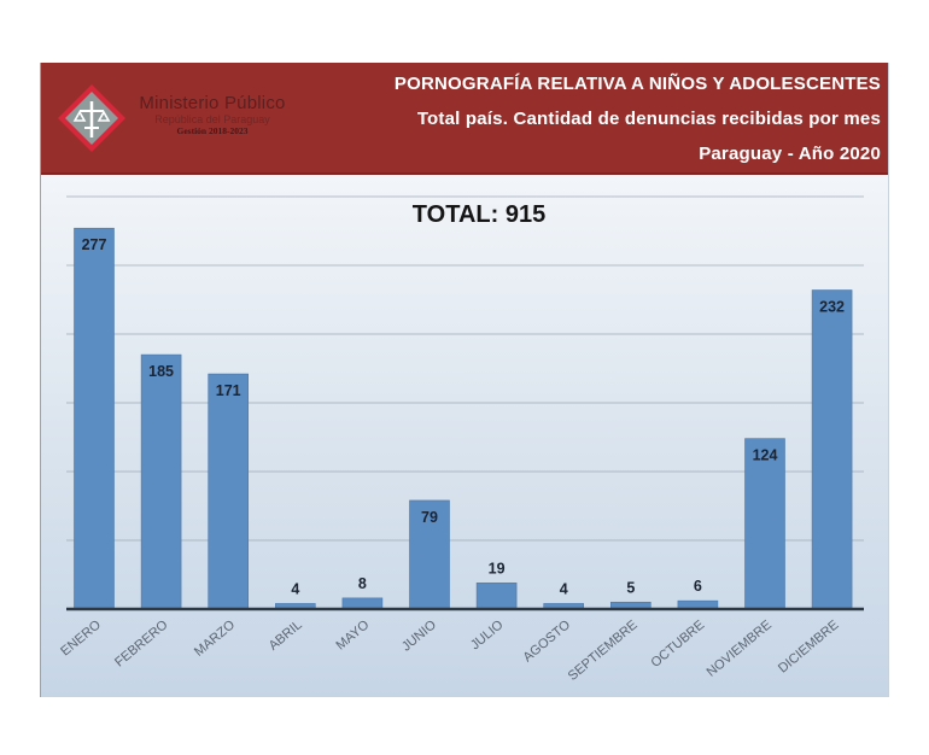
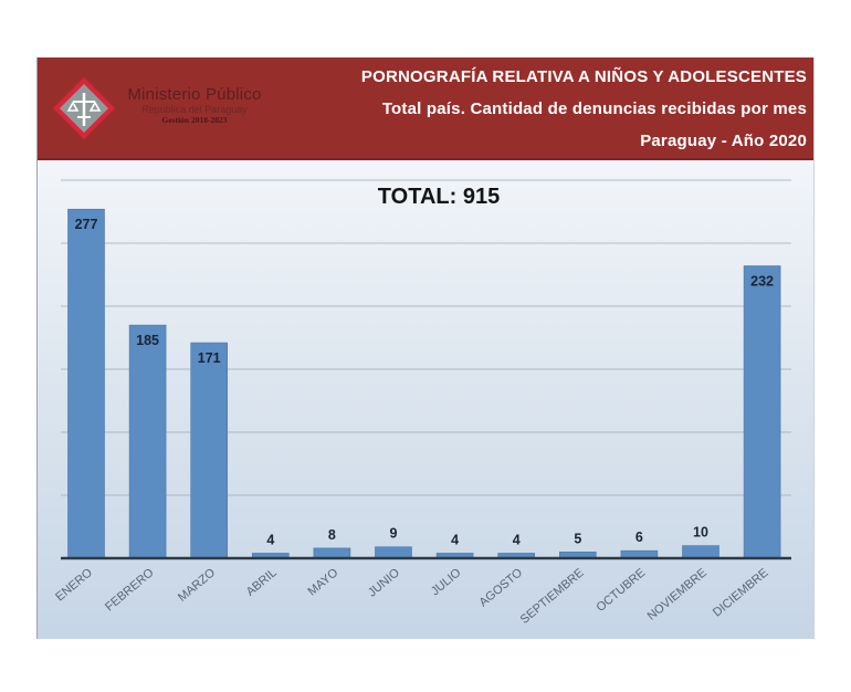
JUNIO: 79 -> 9
JULIO: 19 -> 4
NOVIEMBRE: 124 -> 10
